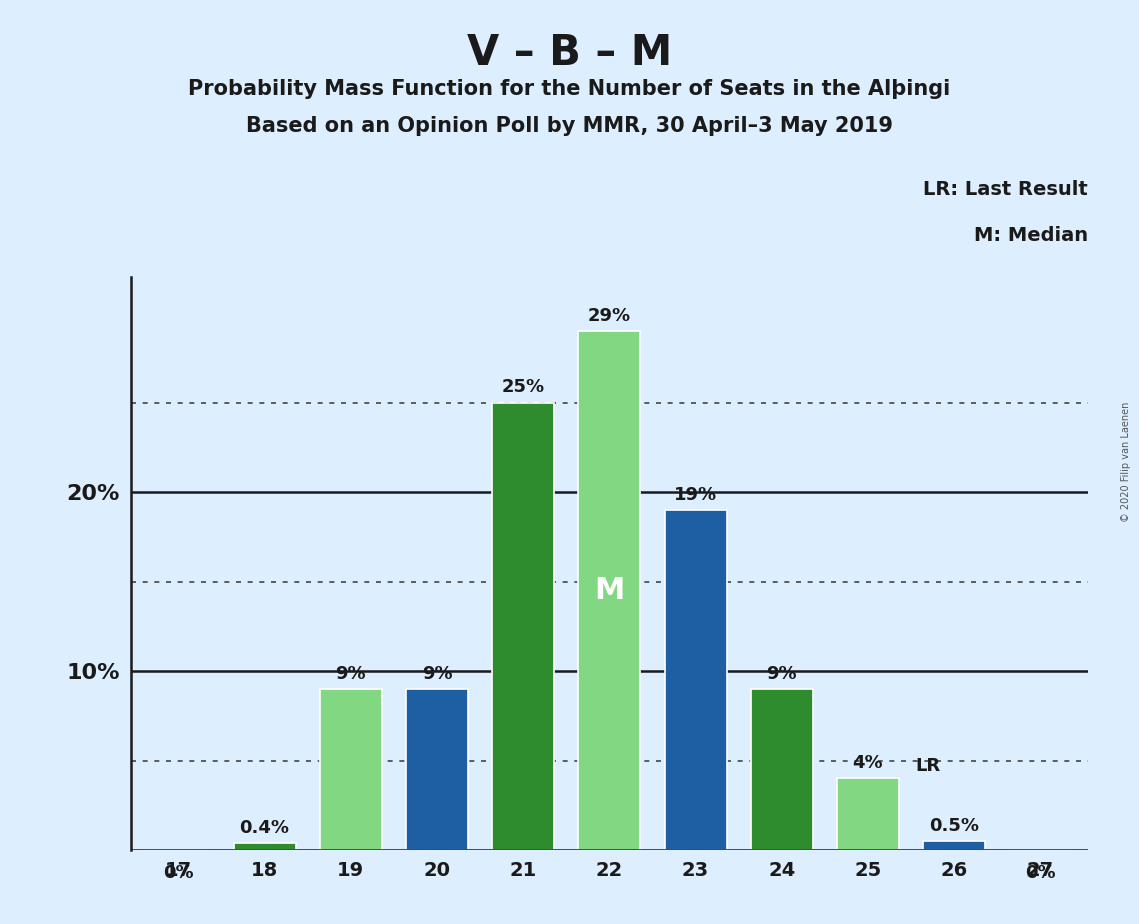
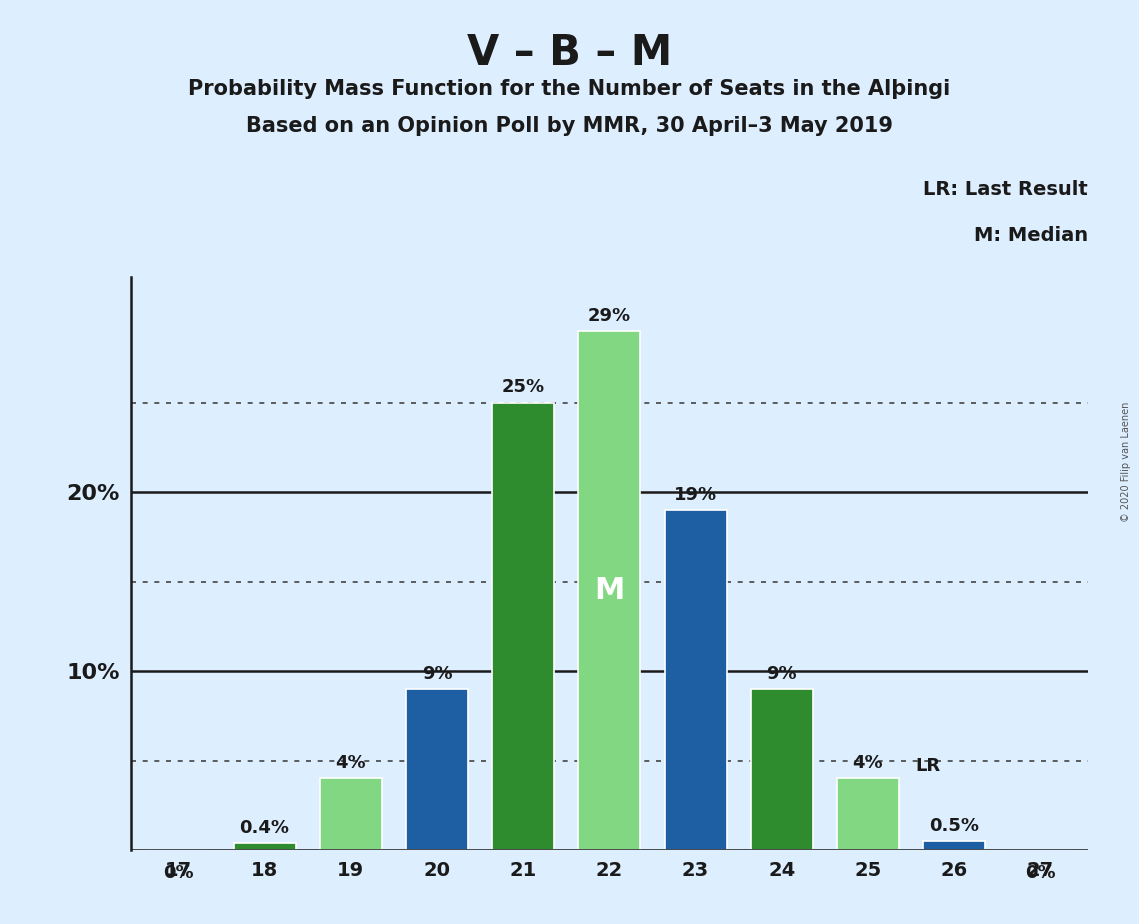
19: 9% -> 4%
